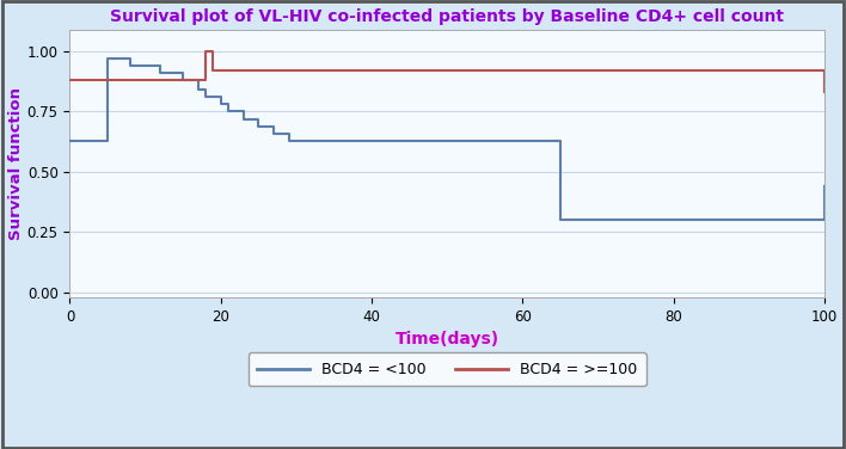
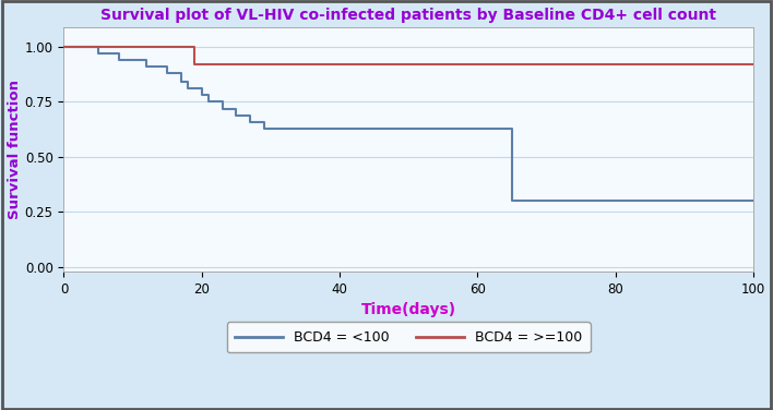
BCD4 = <100/0: 0.63 -> 1.00
BCD4 = >=100/0: 0.88 -> 1.00
BCD4 = <100/100: 0.44 -> 0.30
BCD4 = >=100/100: 0.83 -> 0.92
